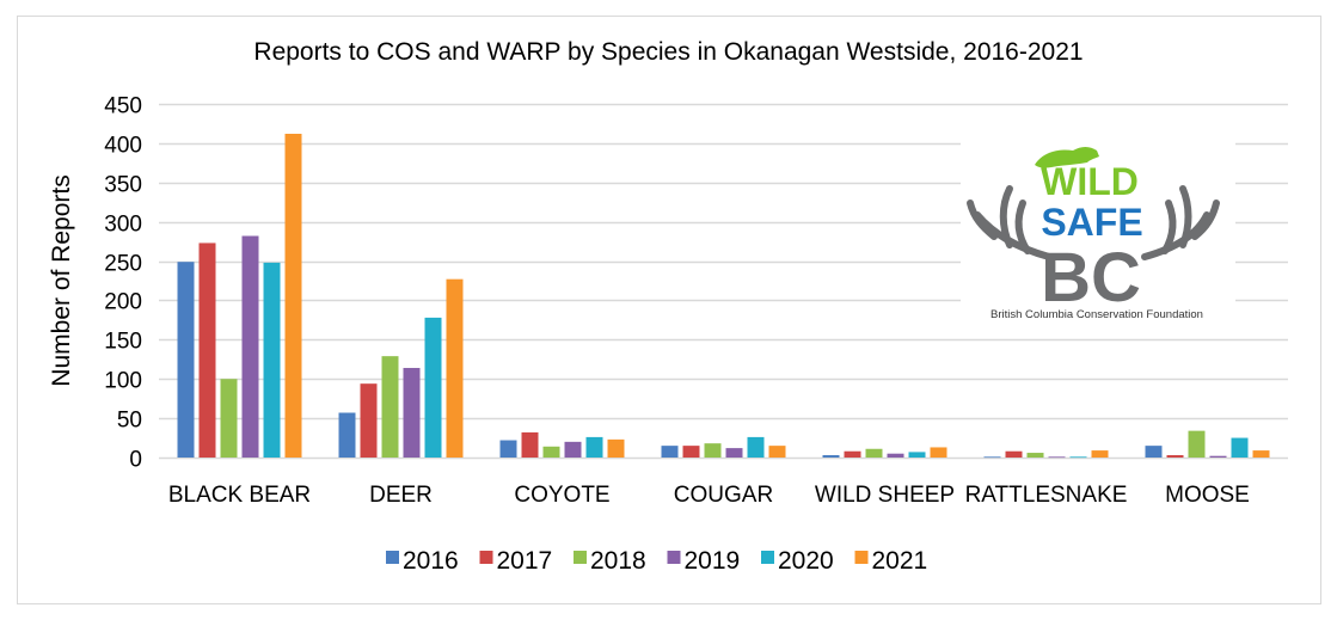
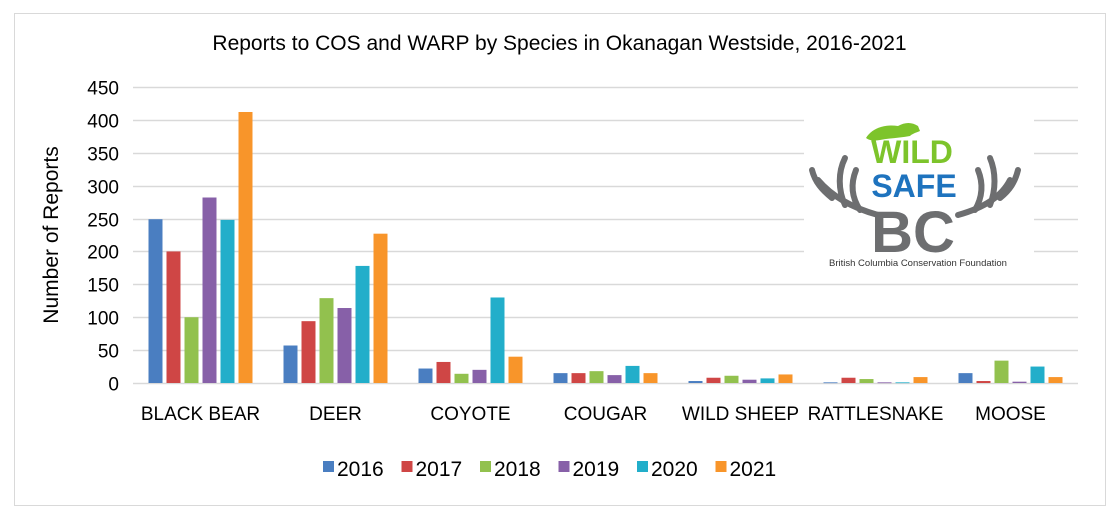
2017/BLACK BEAR: 270 -> 200
2020/COYOTE: 30 -> 130
2021/COYOTE: 20 -> 40
